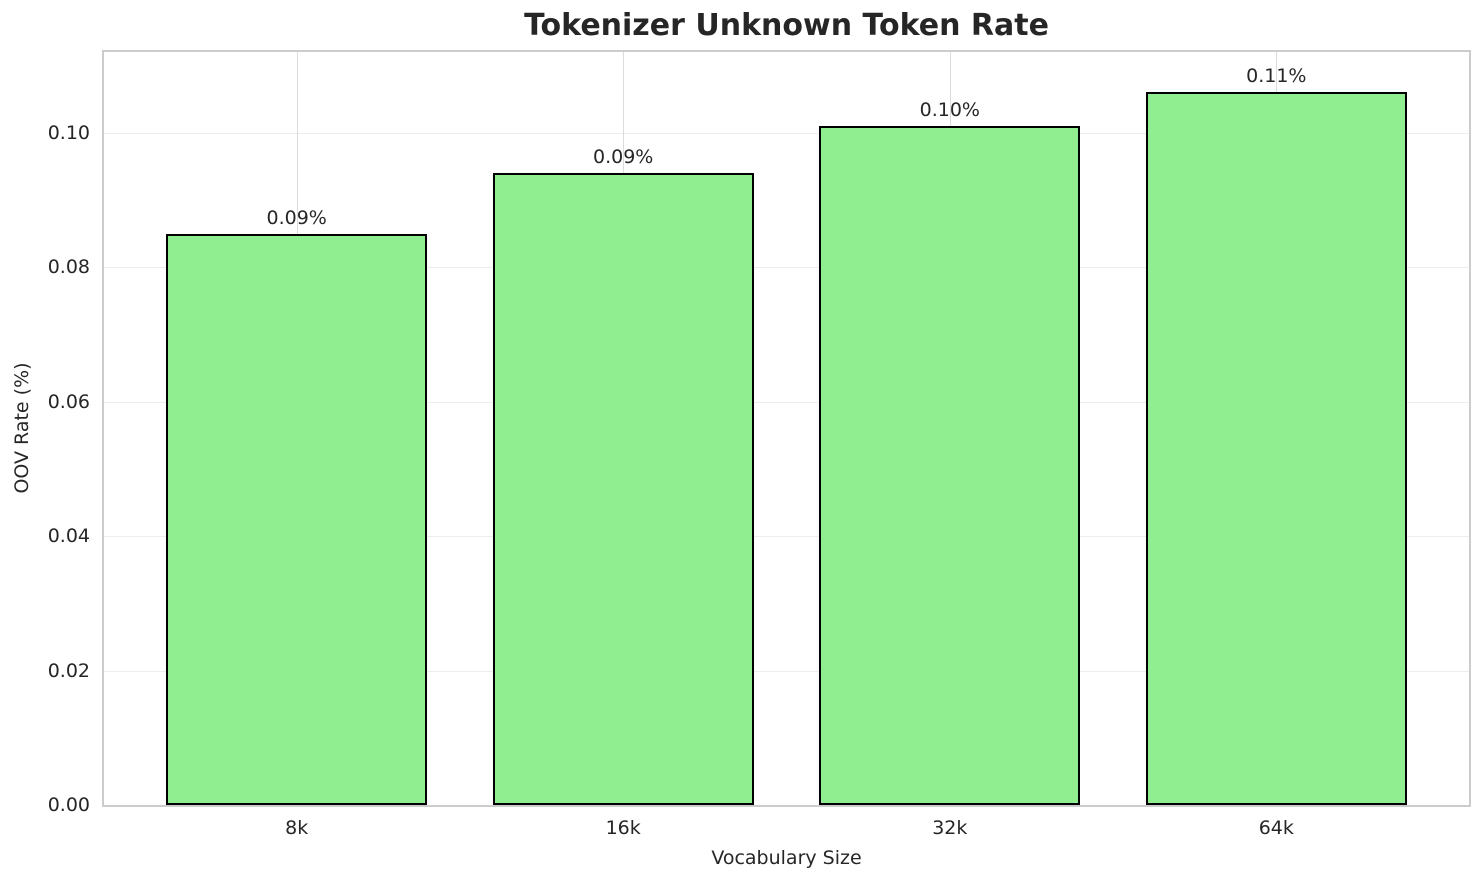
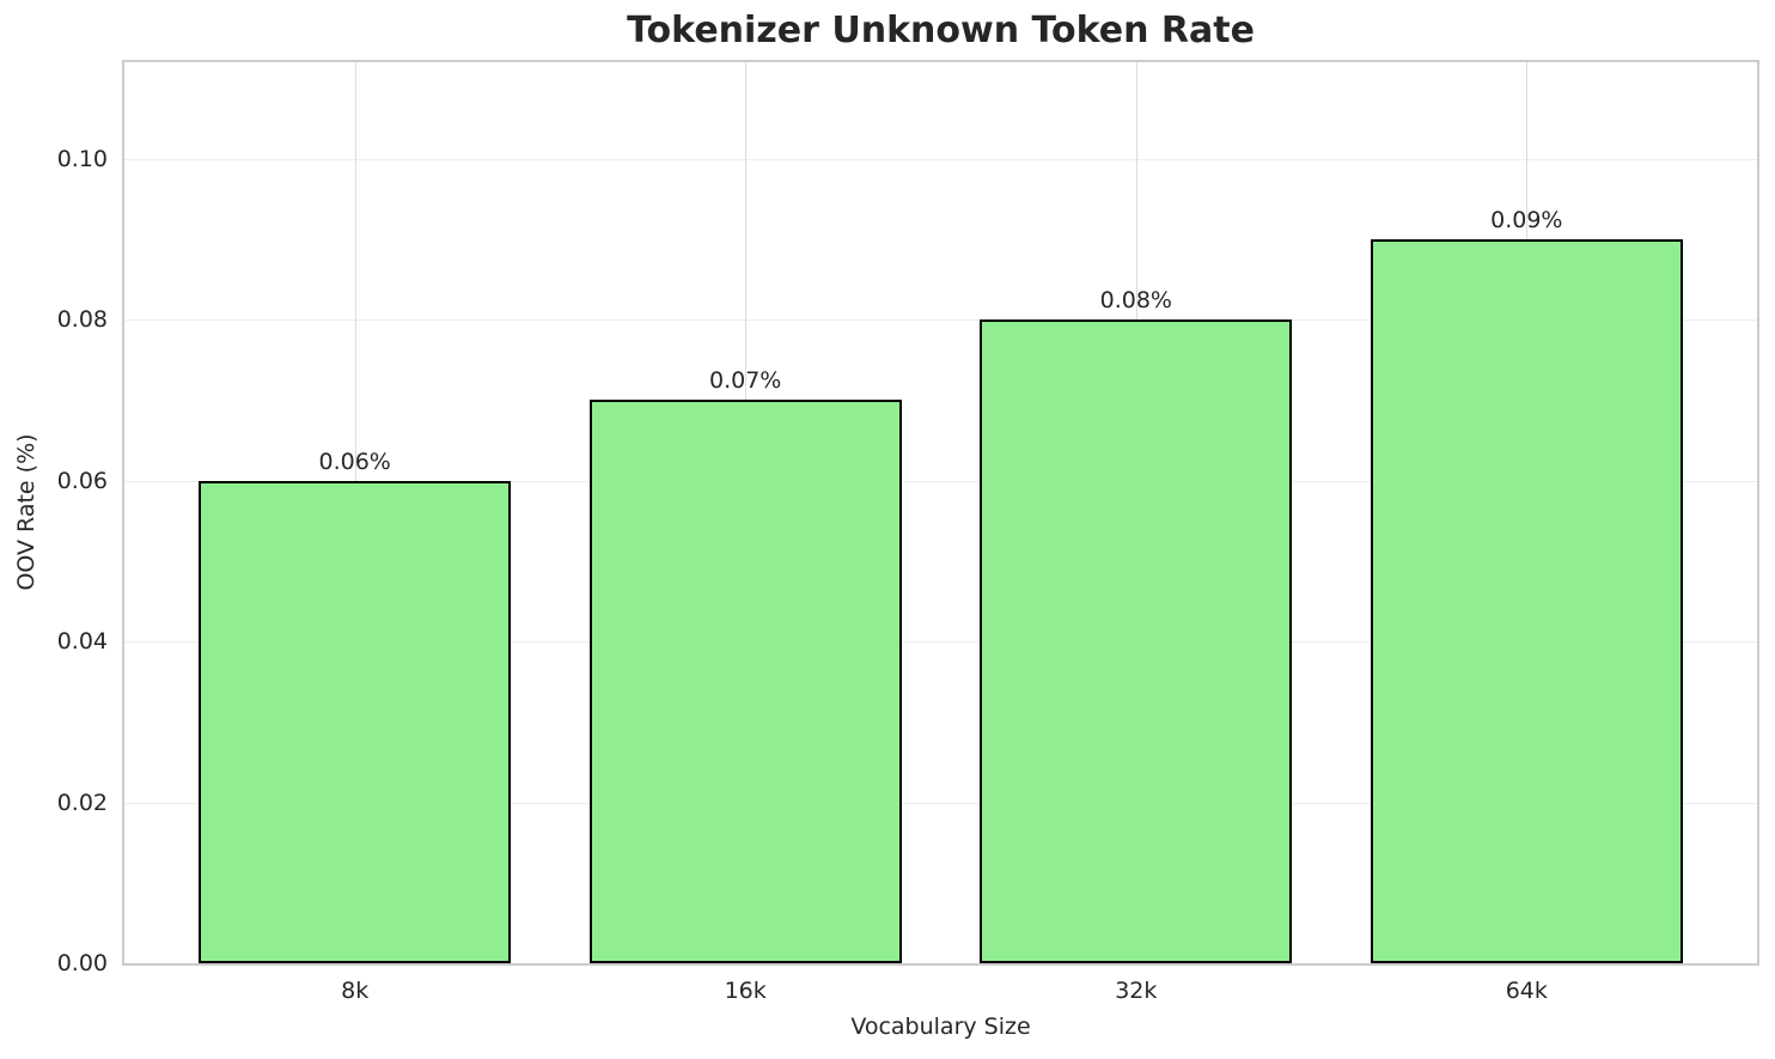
8k: 0.09% -> 0.06%
16k: 0.09% -> 0.07%
32k: 0.10% -> 0.08%
64k: 0.11% -> 0.09%
